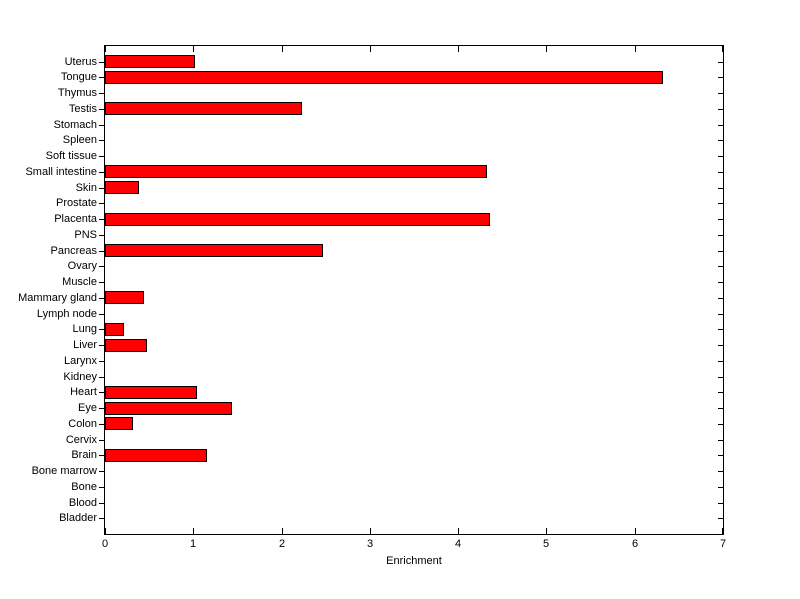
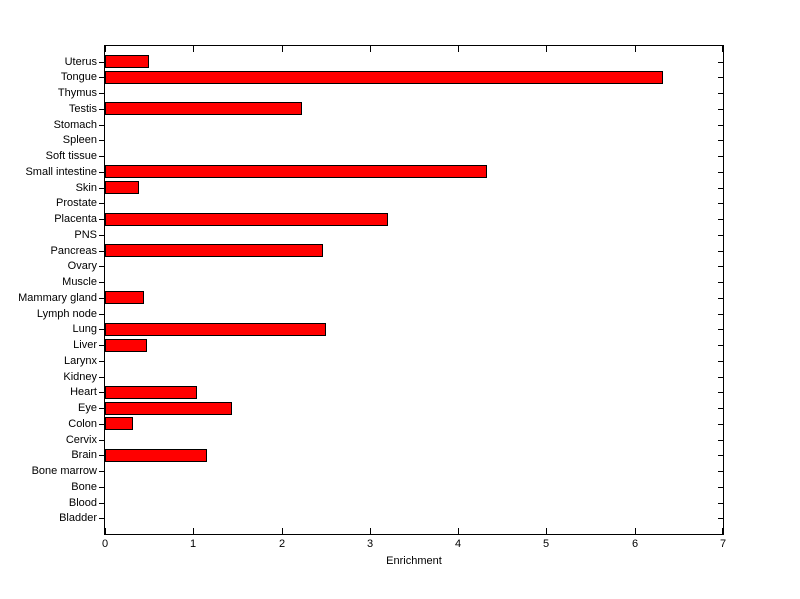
Uterus: 1.0 -> 0.5
Placenta: 4.4 -> 3.2
Lung: 0.2 -> 2.5
